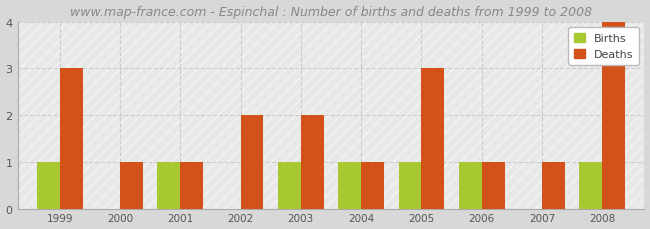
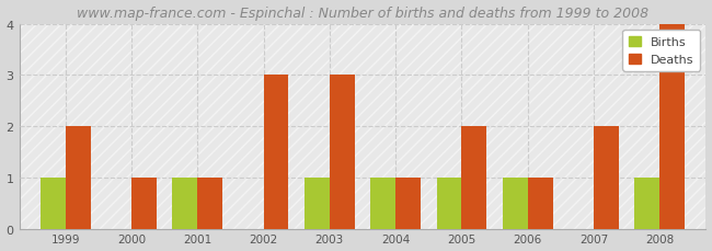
Deaths/1999: 3 -> 2
Deaths/2002: 2 -> 3
Deaths/2003: 2 -> 3
Deaths/2005: 3 -> 2
Deaths/2007: 1 -> 2
